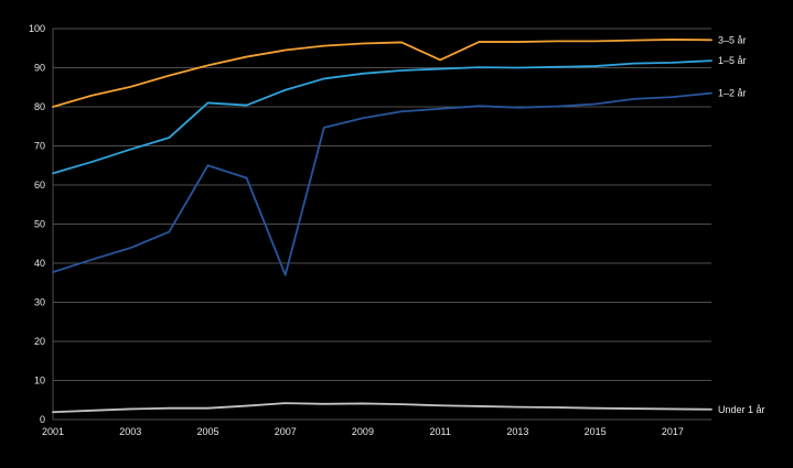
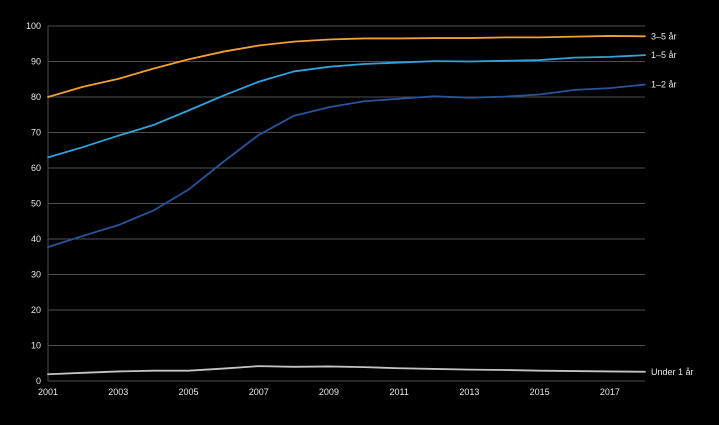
1–5 år/2005: 81 -> 76
1–2 år/2005: 65 -> 54
1–2 år/2007: 37 -> 69
3–5 år/2011: 92 -> 96
